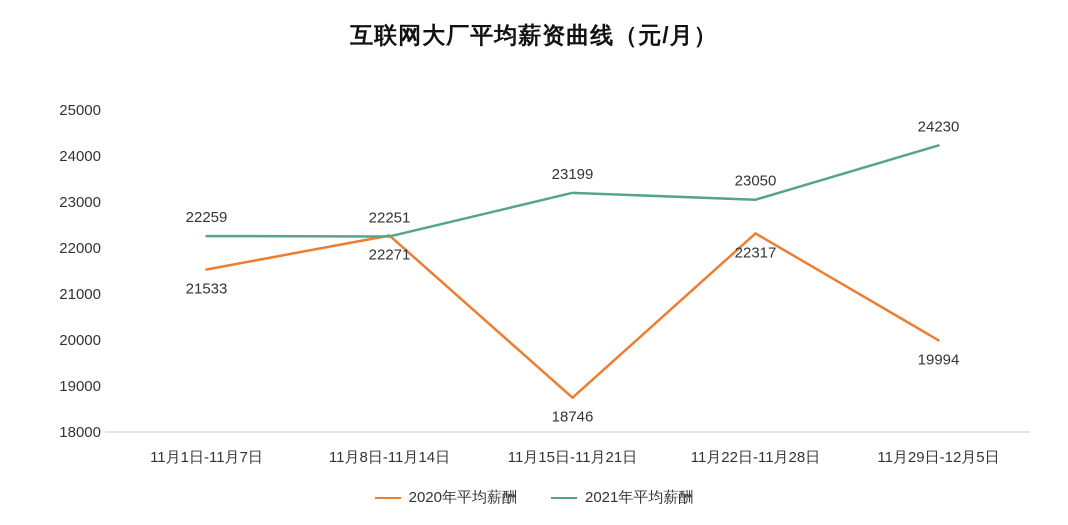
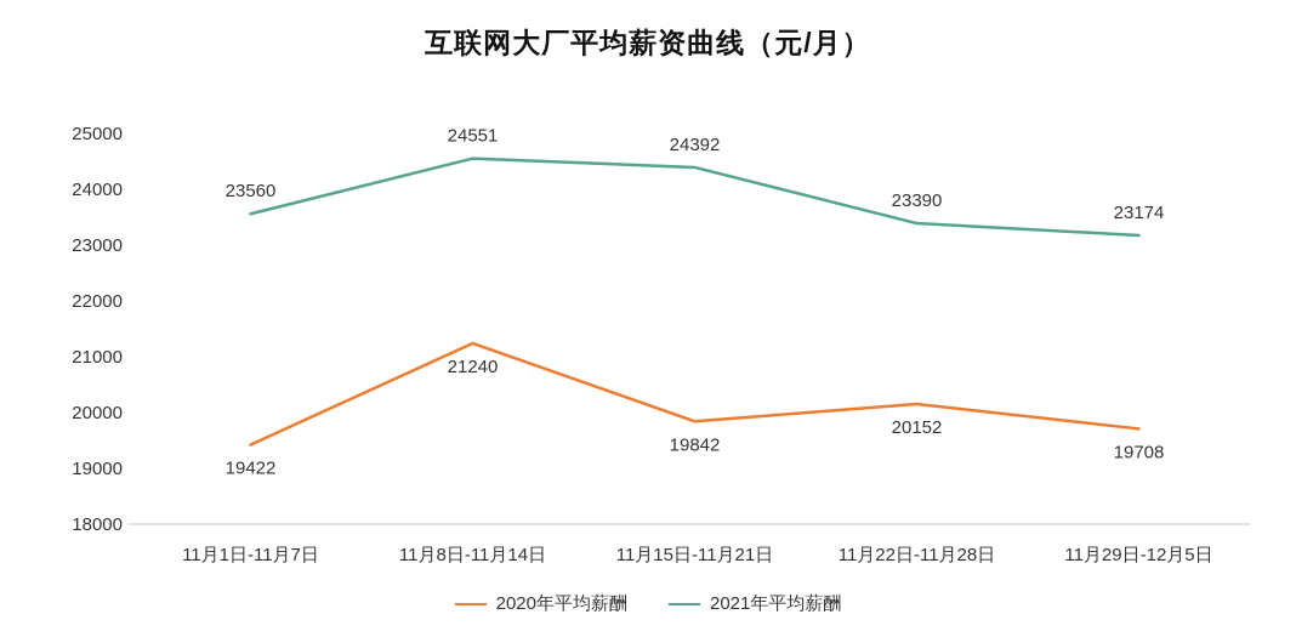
2020年平均薪酬/11月1日-11月7日: 21533 -> 19422
2021年平均薪酬/11月1日-11月7日: 22259 -> 23560
2020年平均薪酬/11月8日-11月14日: 22271 -> 21240
2021年平均薪酬/11月8日-11月14日: 22251 -> 24551
2020年平均薪酬/11月15日-11月21日: 18746 -> 19842
2021年平均薪酬/11月15日-11月21日: 23199 -> 24392
2020年平均薪酬/11月22日-11月28日: 22317 -> 20152
2021年平均薪酬/11月22日-11月28日: 23050 -> 23390
2020年平均薪酬/11月29日-12月5日: 19994 -> 19708
2021年平均薪酬/11月29日-12月5日: 24230 -> 23174
